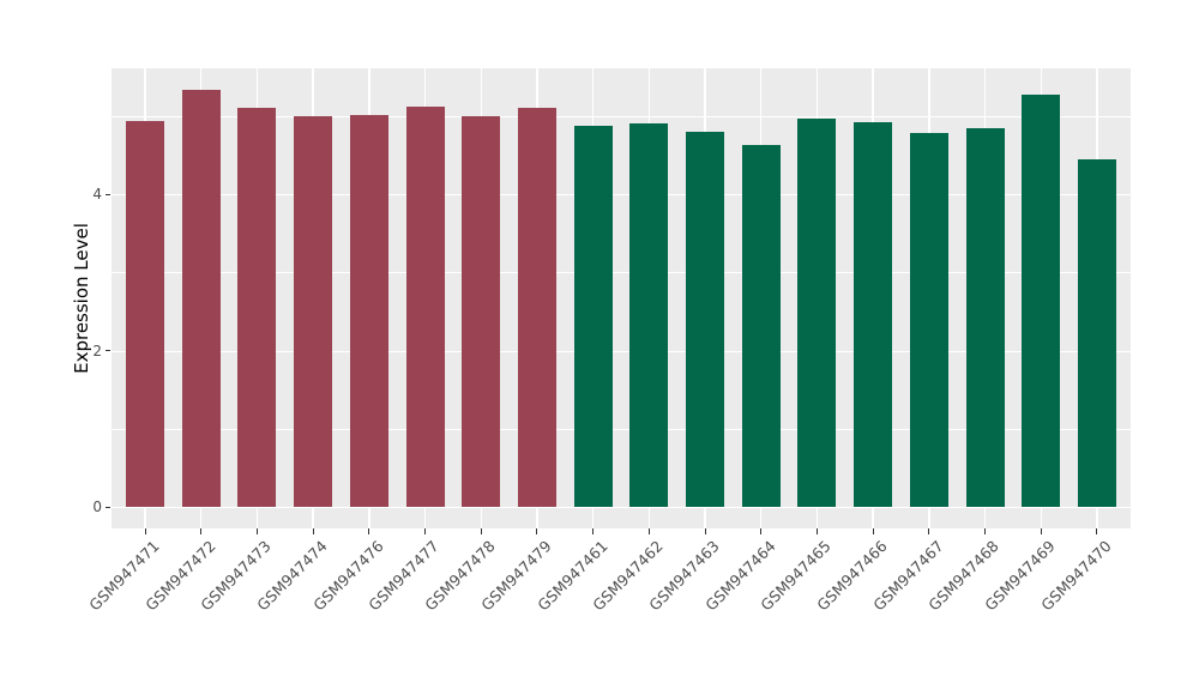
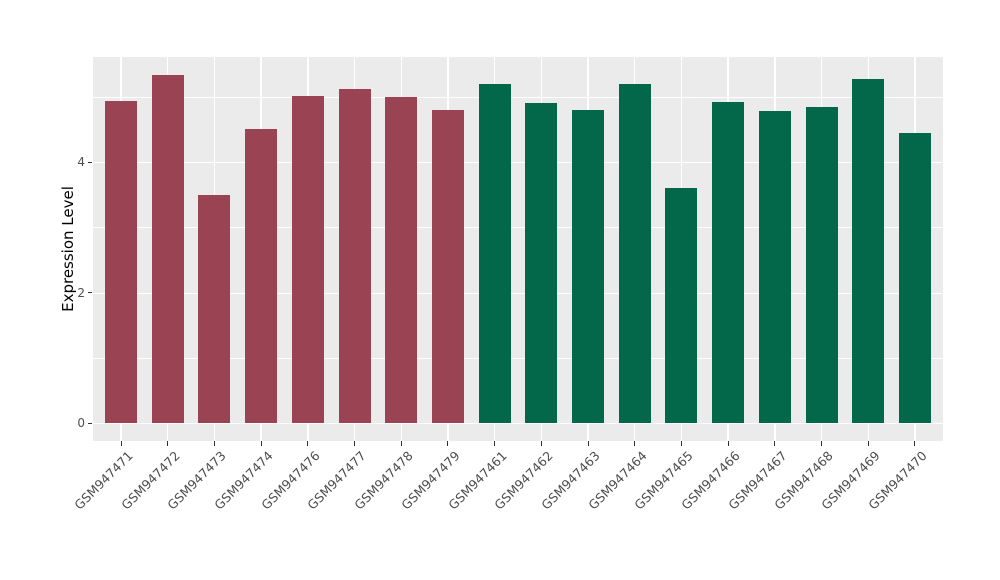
GSM947473: 5.1 -> 3.5
GSM947474: 5.0 -> 4.5
GSM947479: 5.1 -> 4.8
GSM947461: 4.9 -> 5.2
GSM947464: 4.6 -> 5.2
GSM947465: 5.0 -> 3.6
